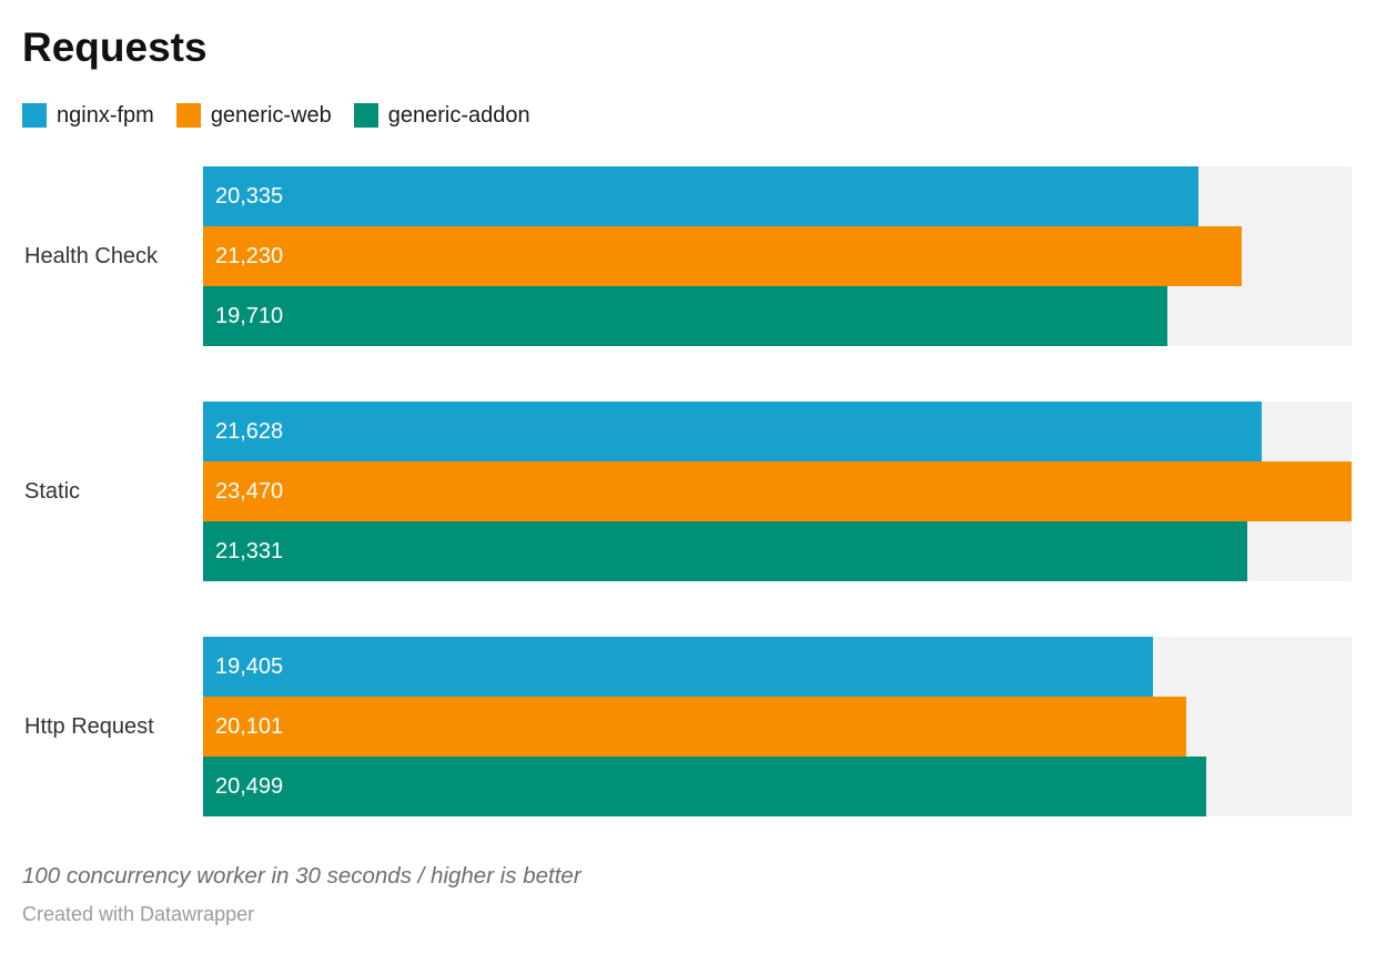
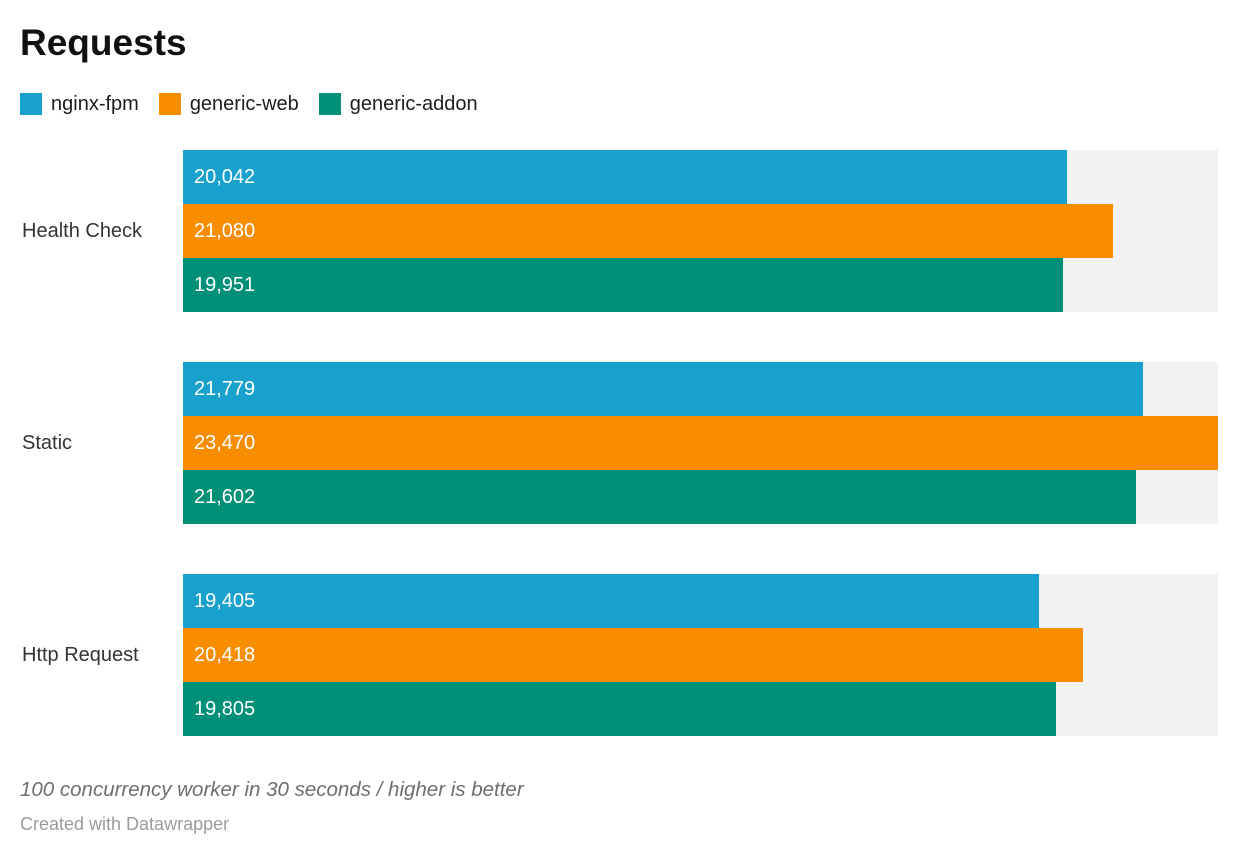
nginx-fpm/Health Check: 20,335 -> 20,042
generic-web/Health Check: 21,230 -> 21,080
generic-addon/Health Check: 19,710 -> 19,951
nginx-fpm/Static: 21,628 -> 21,779
generic-addon/Static: 21,331 -> 21,602
generic-web/Http Request: 20,101 -> 20,418
generic-addon/Http Request: 20,499 -> 19,805
